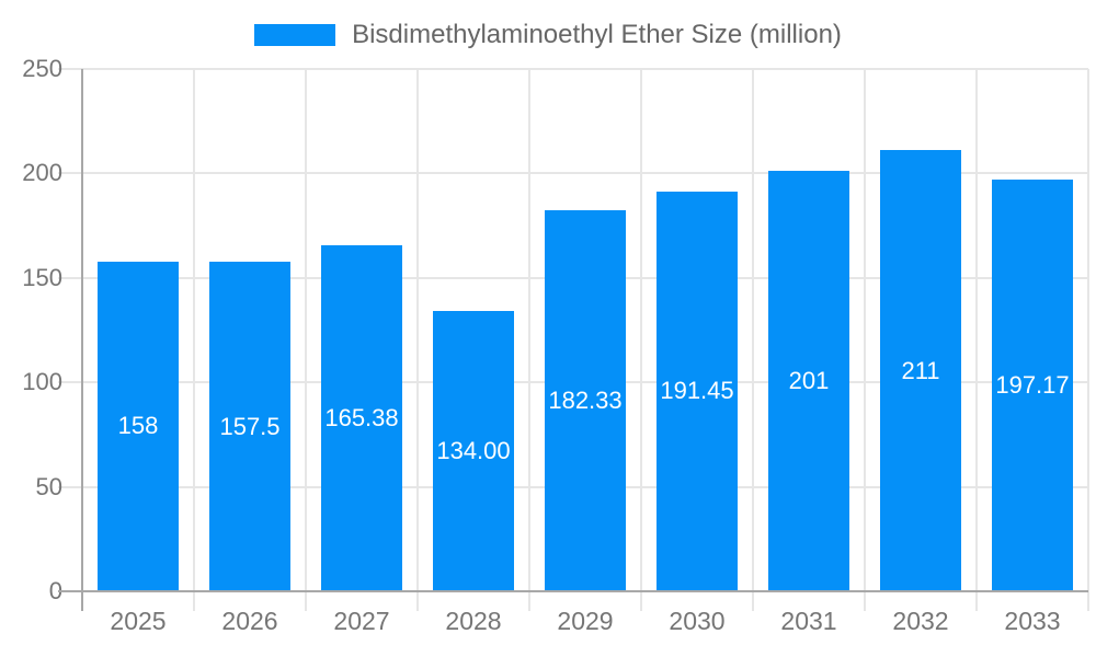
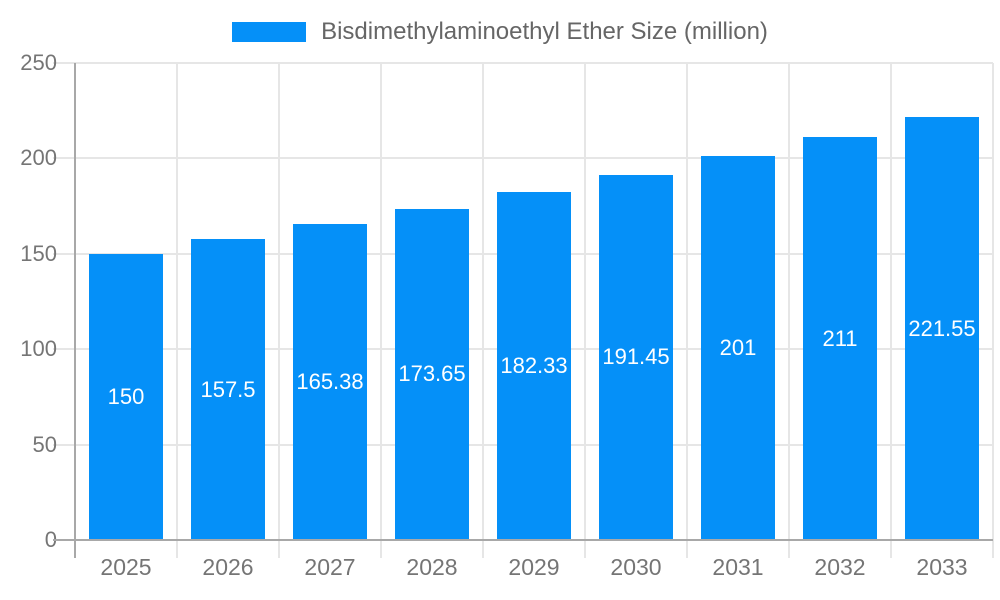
2025: 158 -> 150
2028: 134.00 -> 173.65
2033: 197.17 -> 221.55
